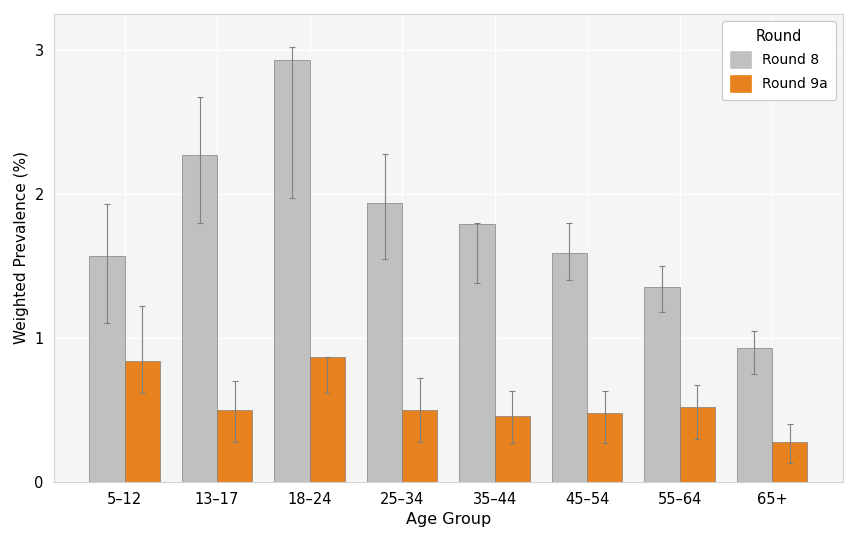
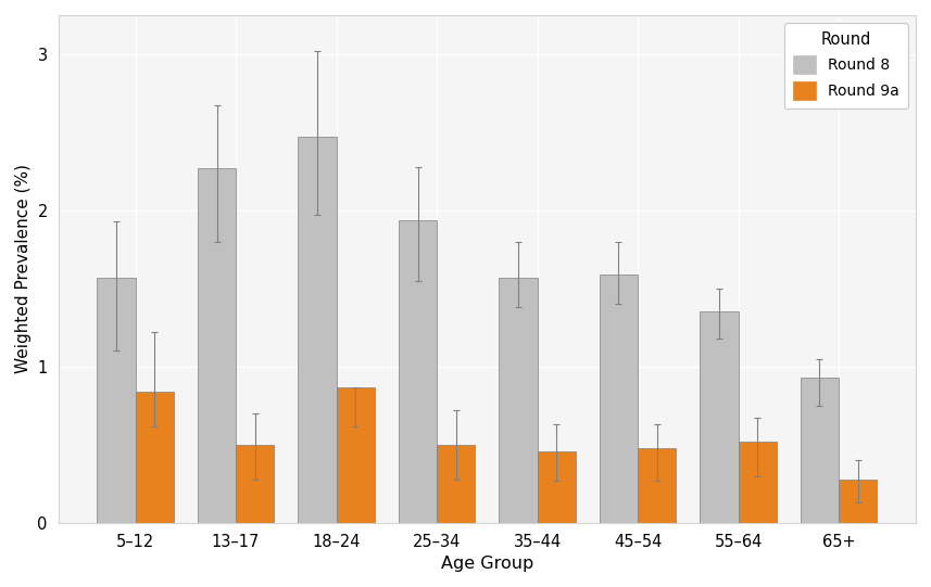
Round 8/18–24: 2.93 -> 2.47
Round 8/35–44: 1.79 -> 1.57
